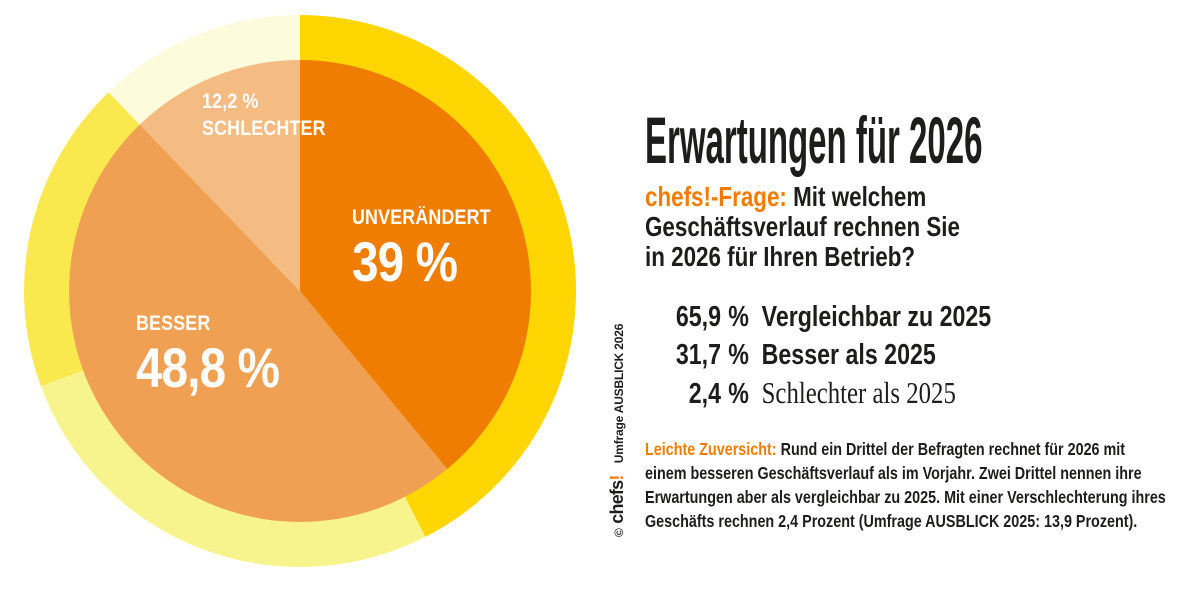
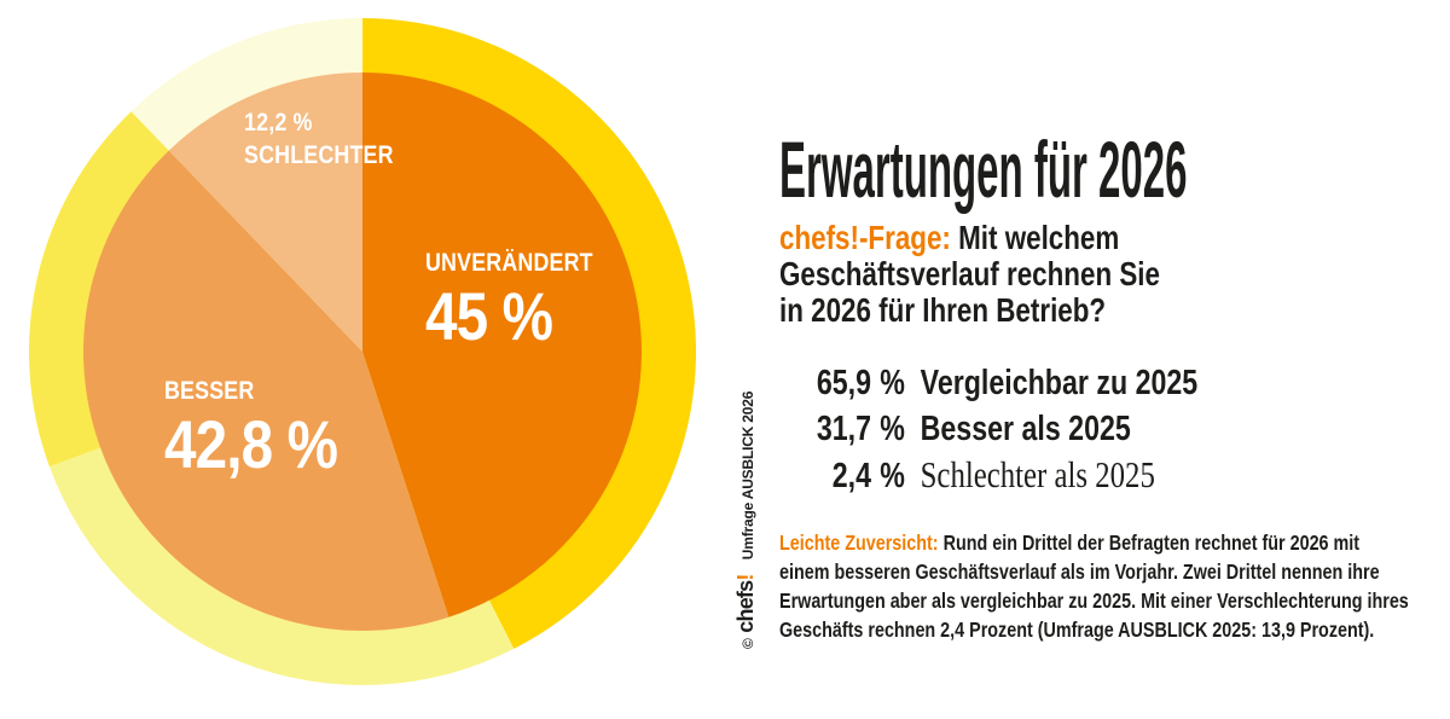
UNVERÄNDERT: 39 -> 45
BESSER: 48,8 -> 42,8
